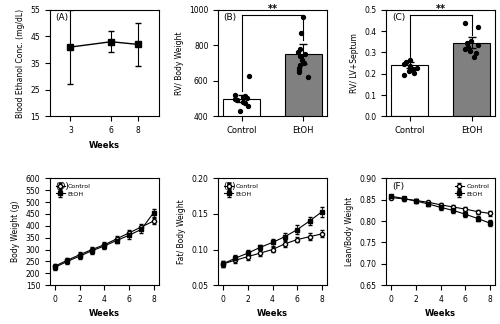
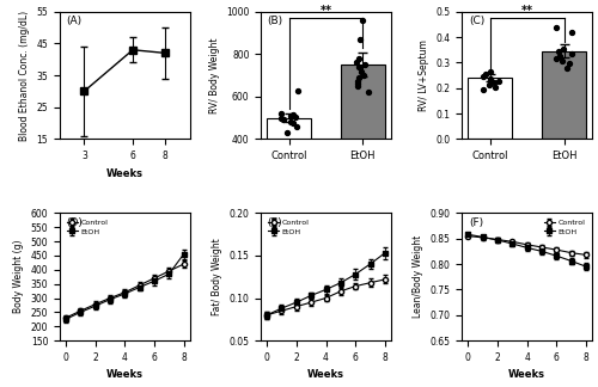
3: 41 -> 30
